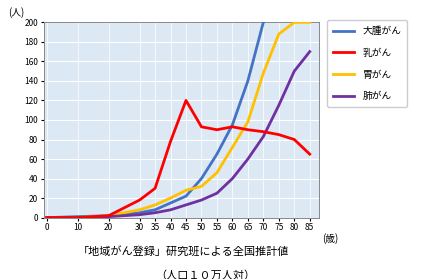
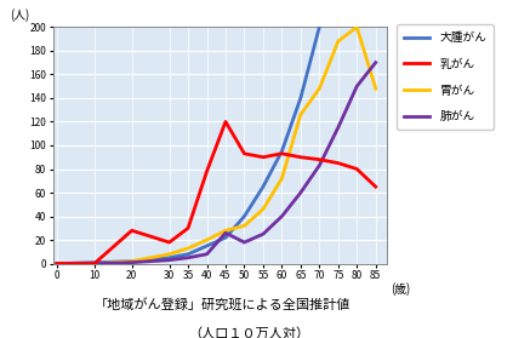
乳がん/20: 2 -> 28
肺がん/45: 13 -> 26
胃がん/65: 98 -> 126
胃がん/85: 200 -> 148
